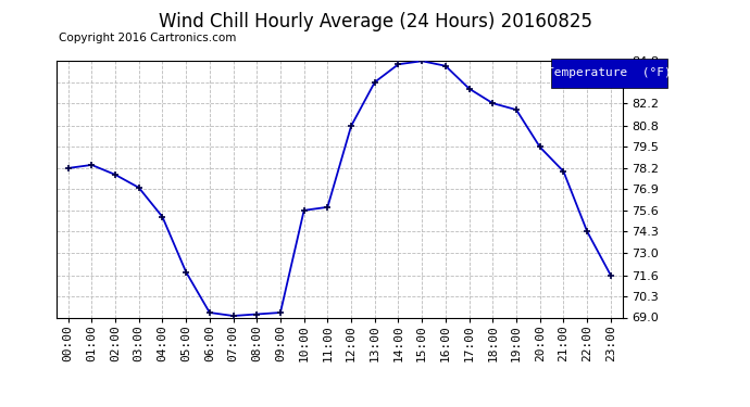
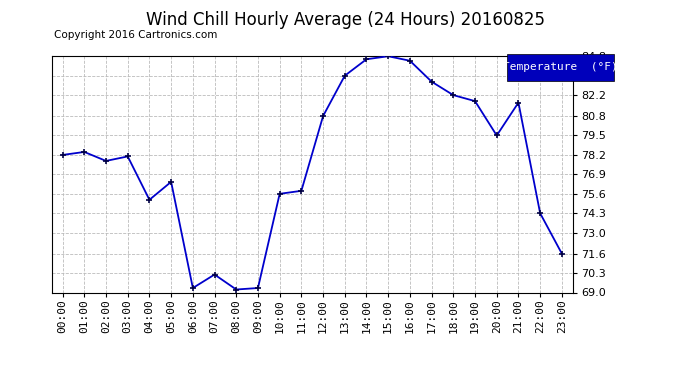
03:00: 77.0 -> 78.1
05:00: 71.8 -> 76.4
07:00: 69.1 -> 70.2
21:00: 78.0 -> 81.7
